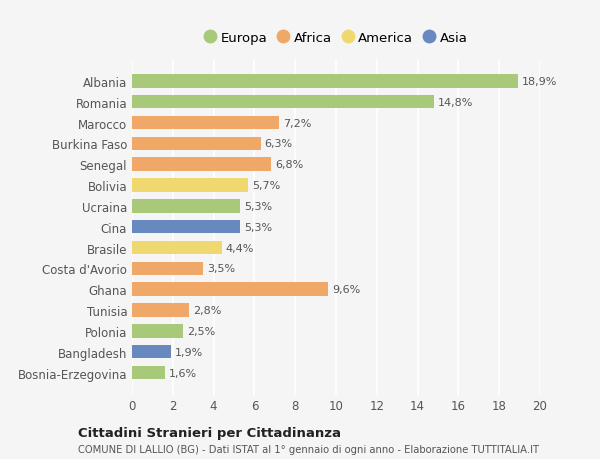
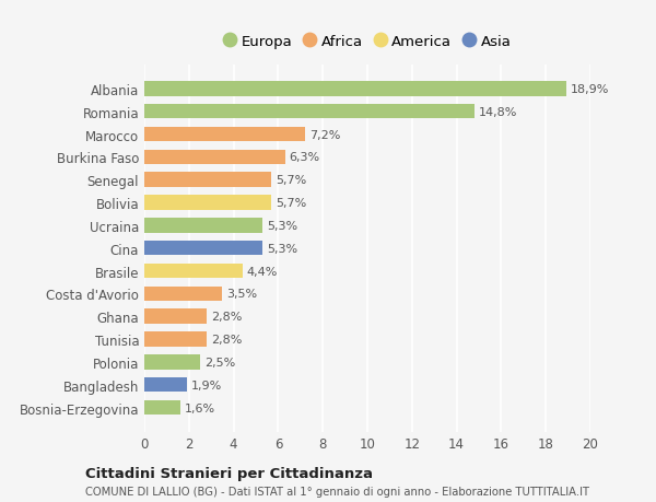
Senegal: 6,8% -> 5,7%
Ghana: 9,6% -> 2,8%
